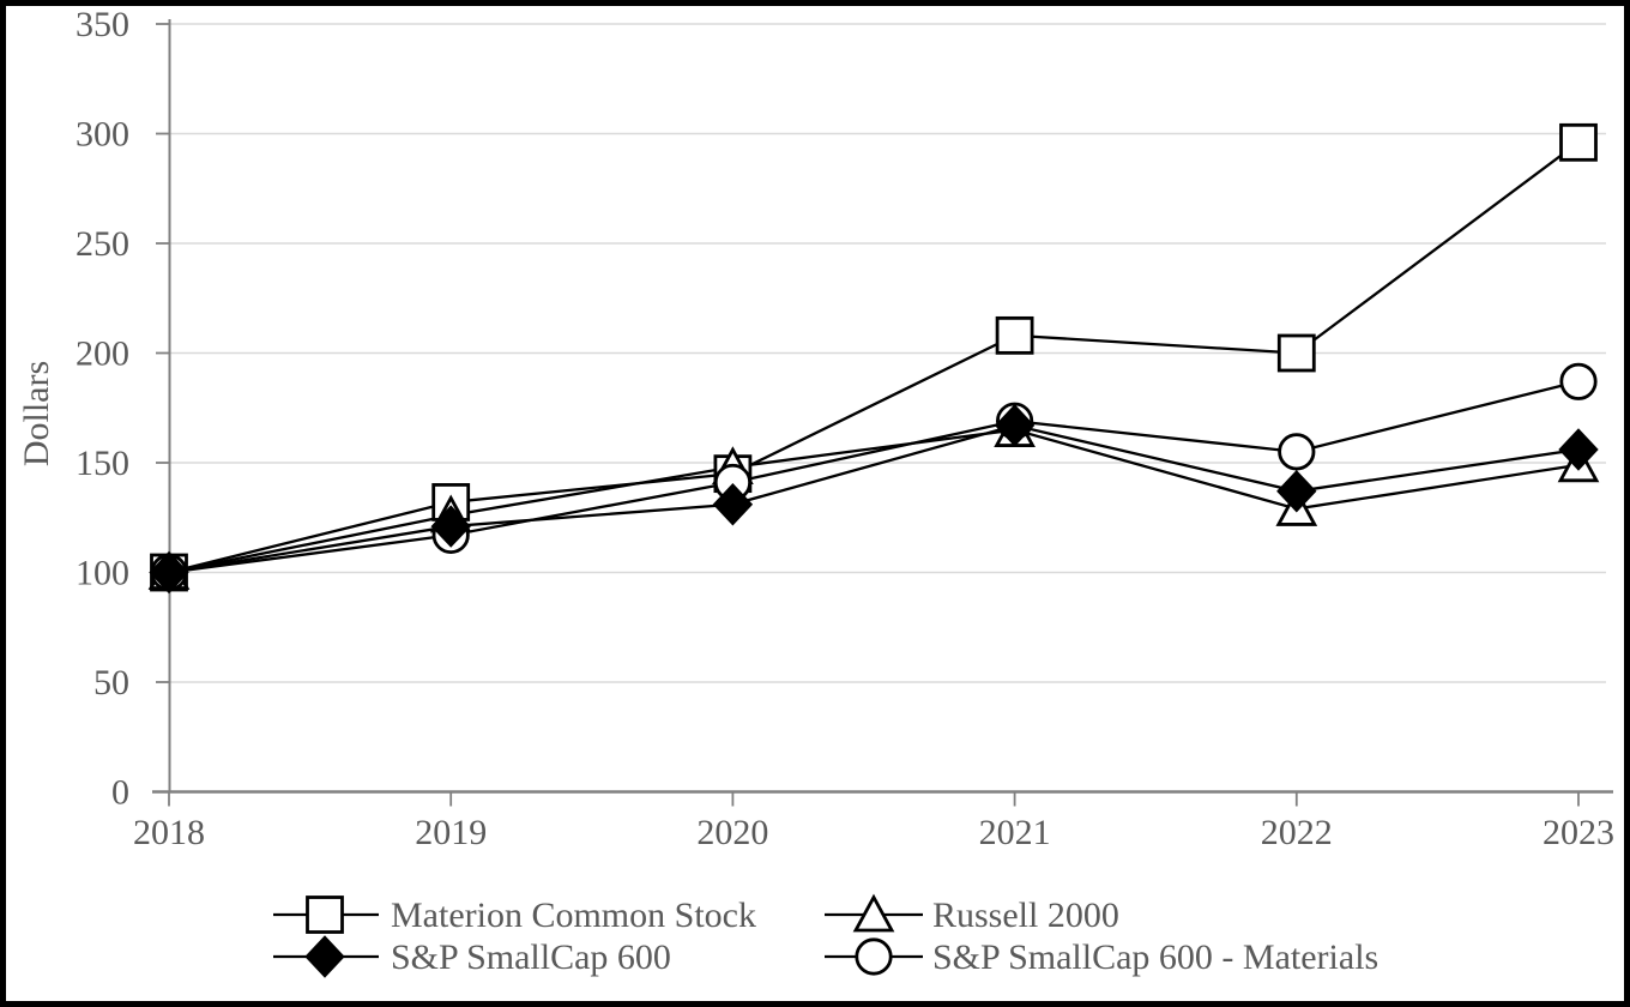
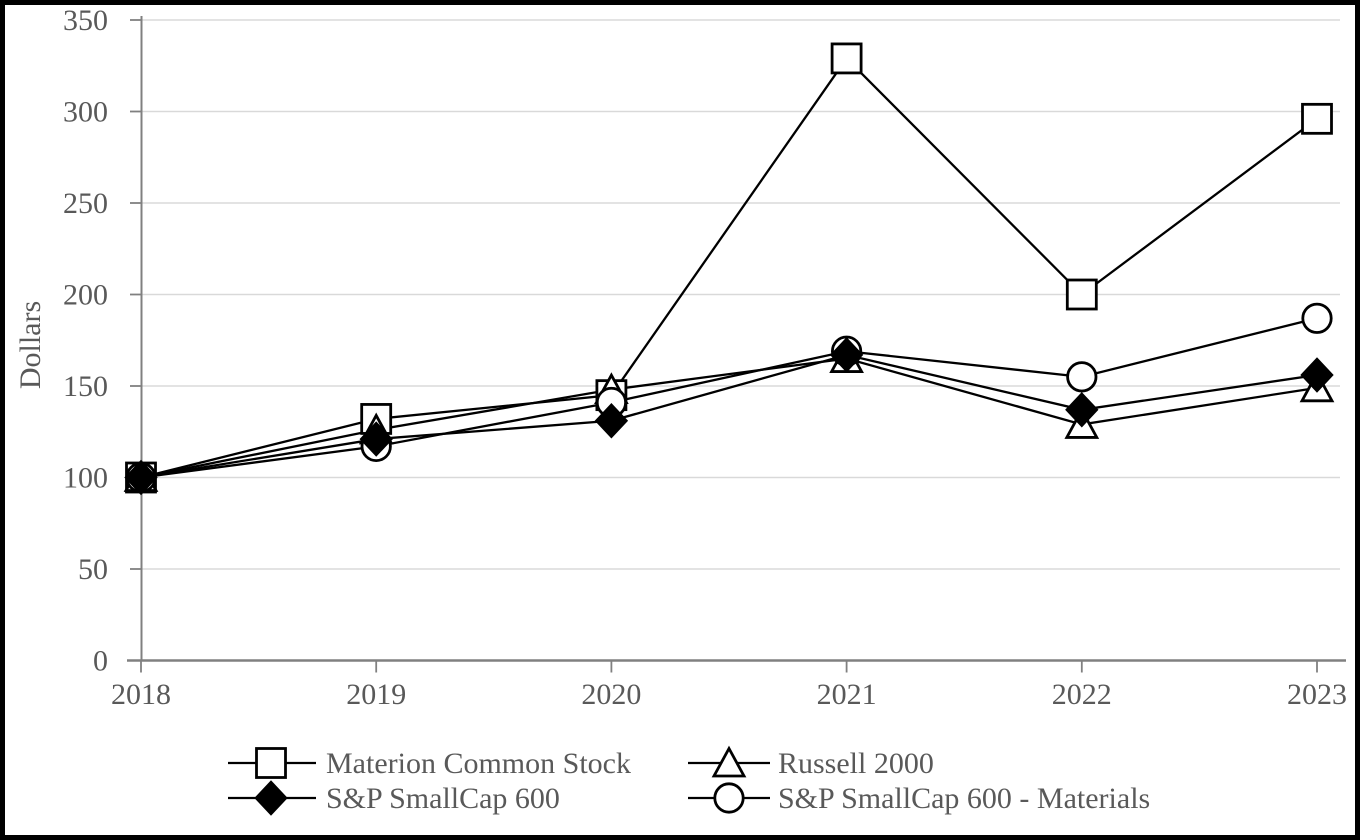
Materion Common Stock/2021: 208 -> 329
